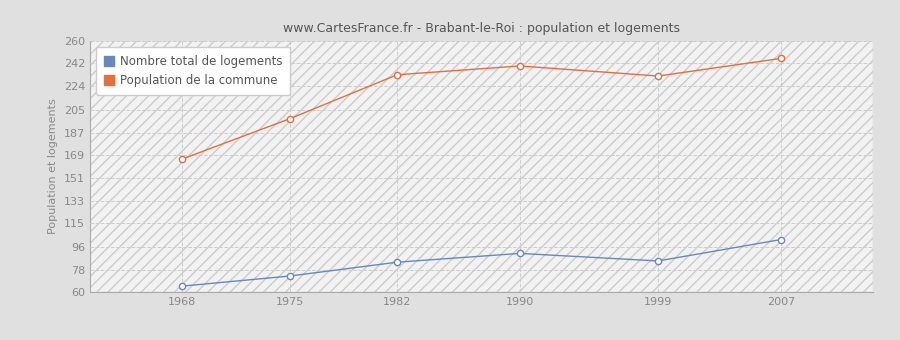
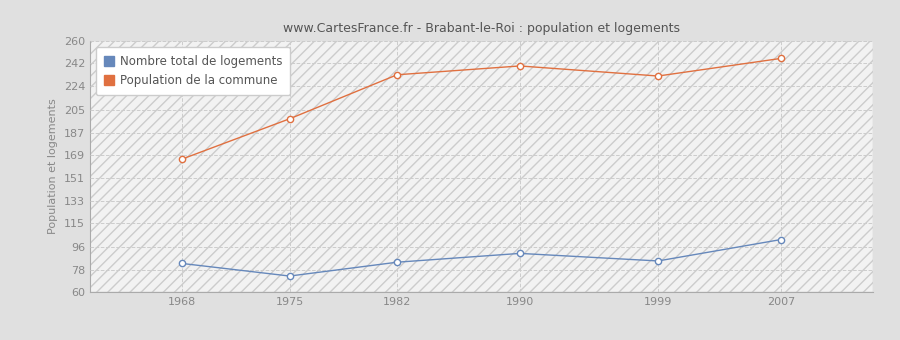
Nombre total de logements/1968: 65 -> 83
